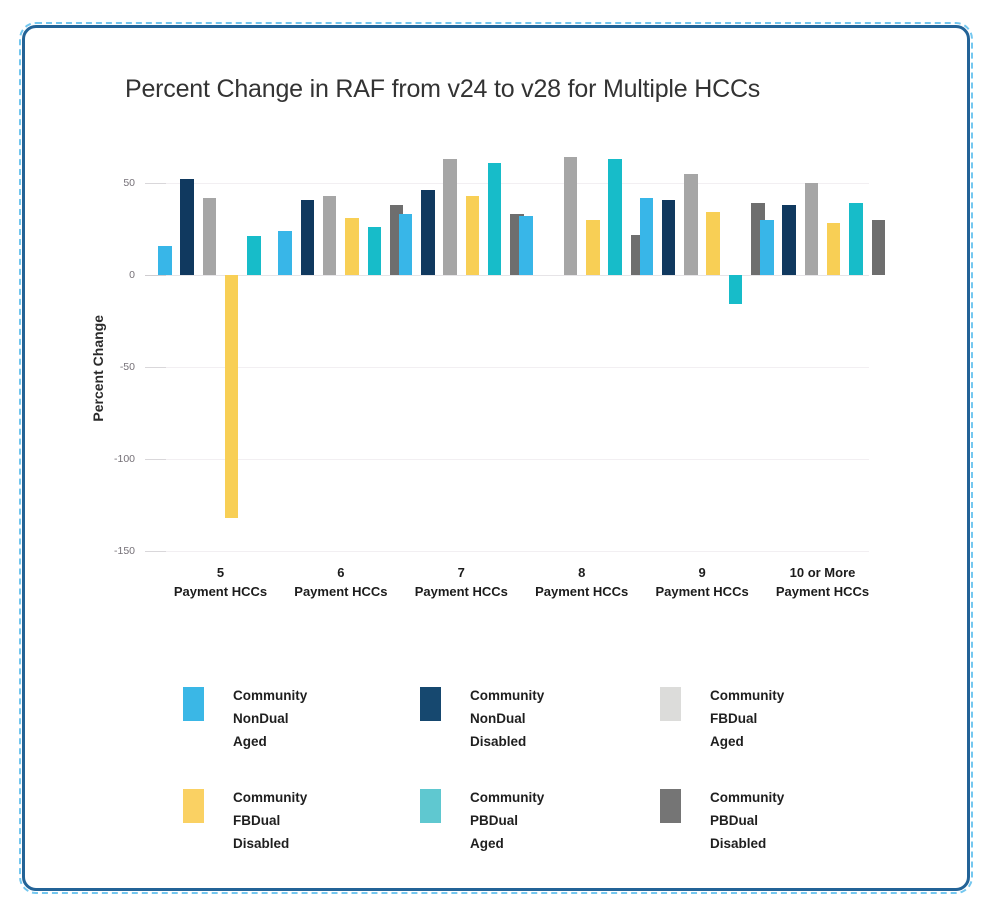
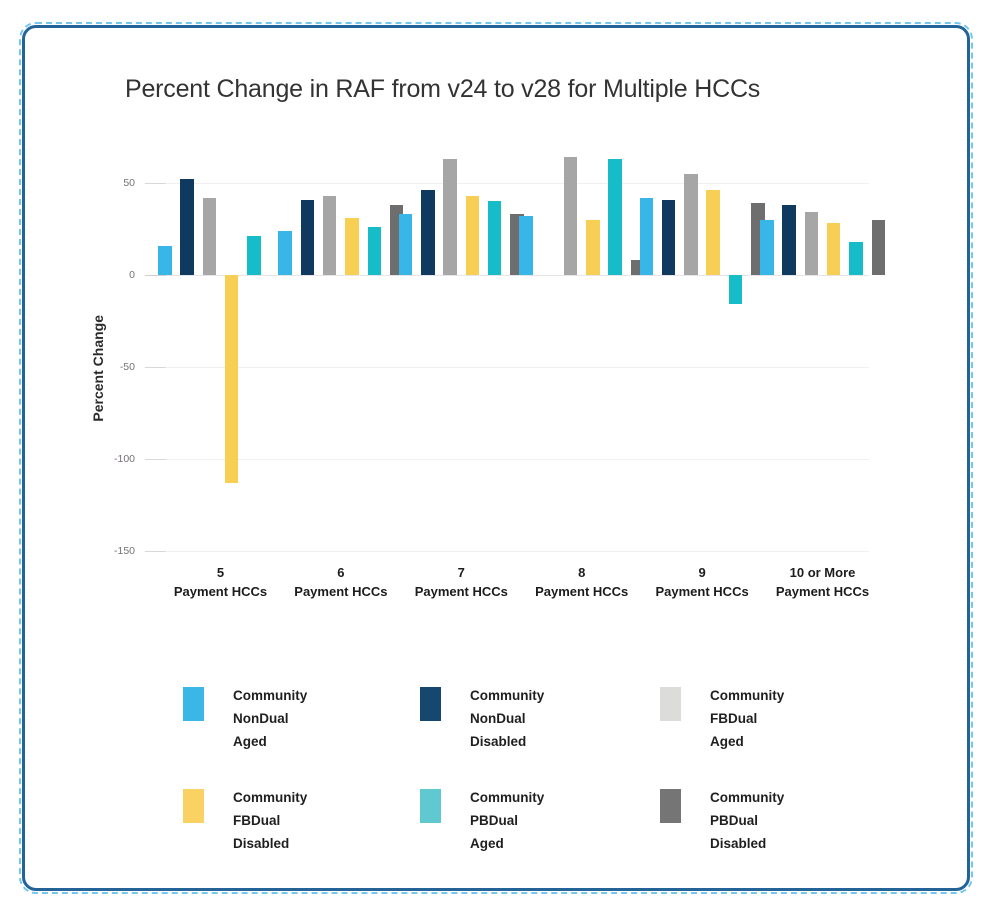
Community FBDual Disabled/5 Payment HCCs: -132 -> -113
Community PBDual Aged/7 Payment HCCs: 61 -> 40
Community PBDual Disabled/8 Payment HCCs: 22 -> 8
Community FBDual Disabled/9 Payment HCCs: 34 -> 46
Community FBDual Aged/10 or More Payment HCCs: 50 -> 34
Community PBDual Aged/10 or More Payment HCCs: 39 -> 18
